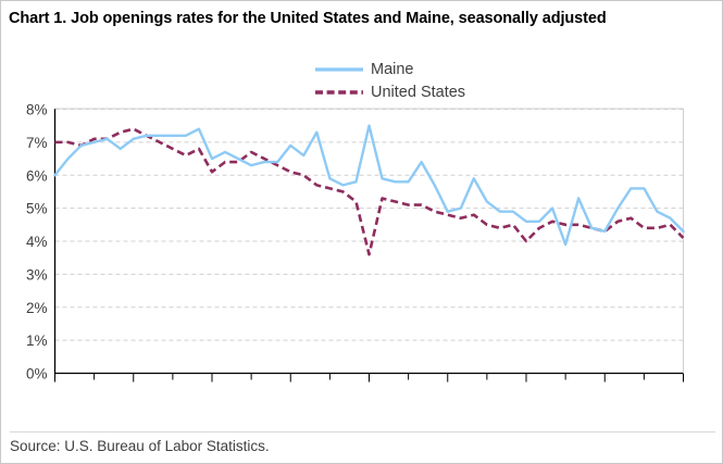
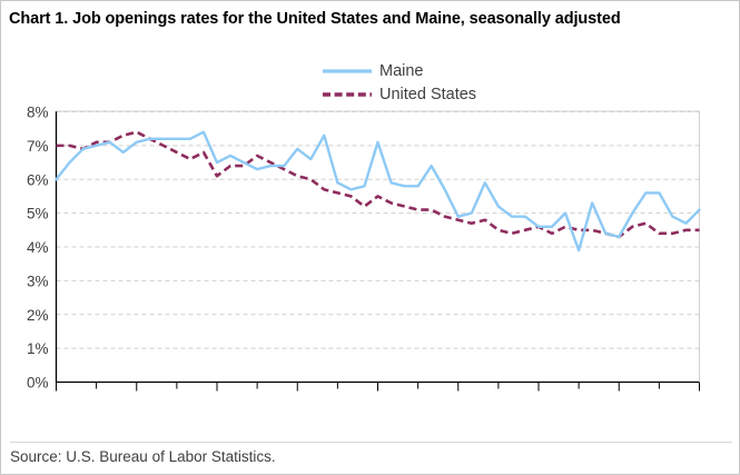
Maine/Oct 2023: 7.5% -> 7.1%
United States/Oct 2023: 3.6% -> 5.5%
United States/Oct 2024: 4.0% -> 4.6%
Maine/Oct 2025: 4.3% -> 5.1%
United States/Oct 2025: 4.1% -> 4.5%
